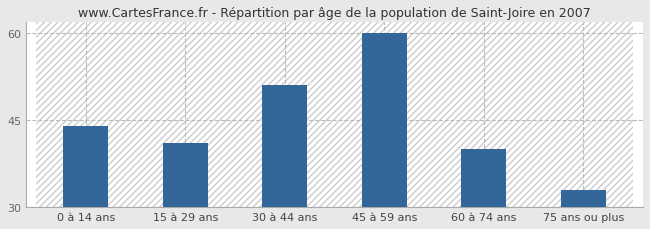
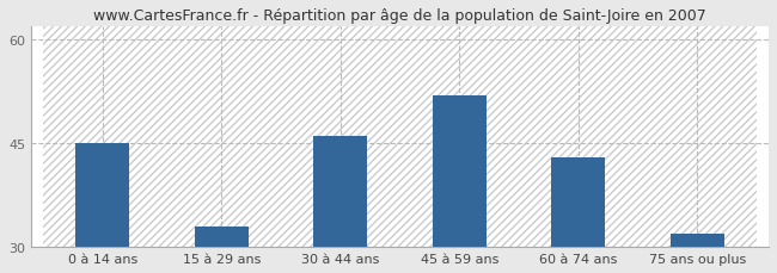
0 à 14 ans: 44 -> 45
15 à 29 ans: 41 -> 33
30 à 44 ans: 51 -> 46
45 à 59 ans: 60 -> 52
60 à 74 ans: 40 -> 43
75 ans ou plus: 33 -> 32
